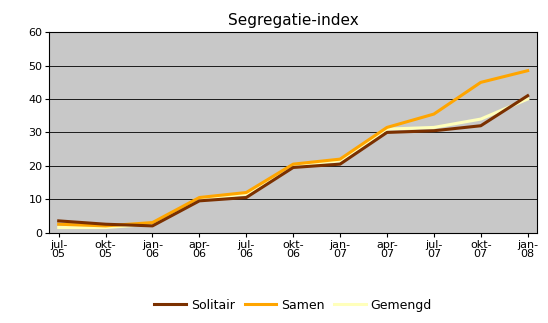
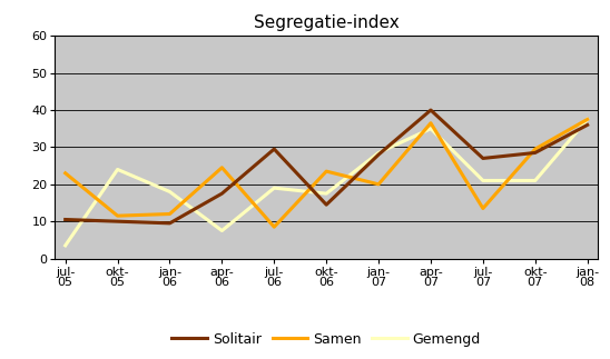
Solitair/jul- 05: 3.5 -> 10.5
Samen/jul- 05: 2.5 -> 23.0
Gemengd/jul- 05: 1.5 -> 3.5
Solitair/okt- 05: 2.5 -> 10.0
Samen/okt- 05: 2.0 -> 11.5
Gemengd/okt- 05: 1.5 -> 24.0
Solitair/jan- 06: 2.0 -> 9.5
Samen/jan- 06: 3.0 -> 12.0
Gemengd/jan- 06: 2.5 -> 18.0
Solitair/apr- 06: 9.5 -> 17.5
Samen/apr- 06: 10.5 -> 24.5
Gemengd/apr- 06: 10.0 -> 7.5
Solitair/jul- 06: 10.5 -> 29.5
Samen/jul- 06: 12.0 -> 8.5
Gemengd/jul- 06: 11.5 -> 19.0
Solitair/okt- 06: 19.5 -> 14.5
Samen/okt- 06: 20.5 -> 23.5
Gemengd/okt- 06: 20.0 -> 17.5
Solitair/jan- 07: 20.5 -> 28.0
Samen/jan- 07: 22.0 -> 20.0
Gemengd/jan- 07: 21.5 -> 28.5
Solitair/apr- 07: 30.0 -> 40.0
Samen/apr- 07: 31.5 -> 36.5
Gemengd/apr- 07: 31.0 -> 35.0
Solitair/jul- 07: 30.5 -> 27.0
Samen/jul- 07: 35.5 -> 13.5
Gemengd/jul- 07: 31.5 -> 21.0
Solitair/okt- 07: 32.0 -> 28.5
Samen/okt- 07: 45.0 -> 29.5
Gemengd/okt- 07: 34.0 -> 21.0
Solitair/jan- 08: 41.0 -> 36.0
Samen/jan- 08: 48.5 -> 37.5
Gemengd/jan- 08: 40.0 -> 37.5
